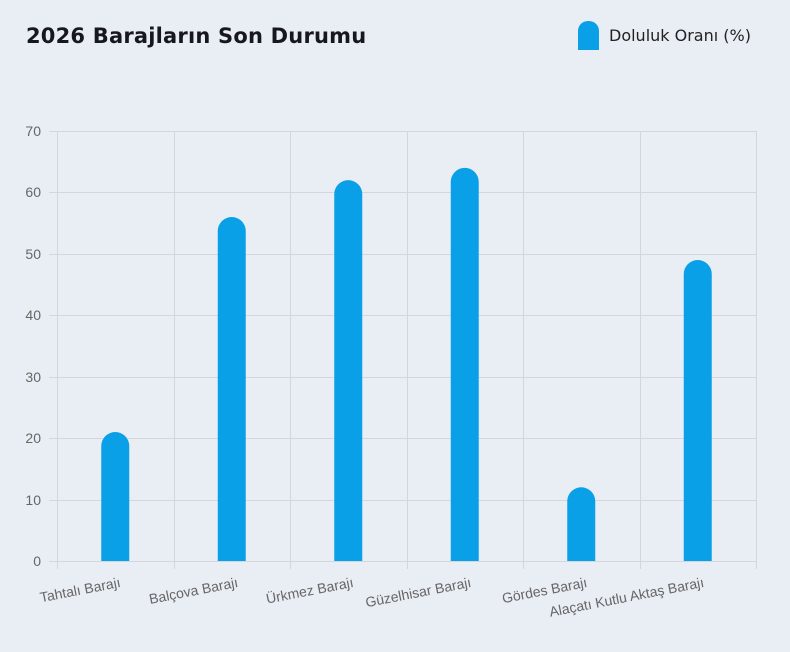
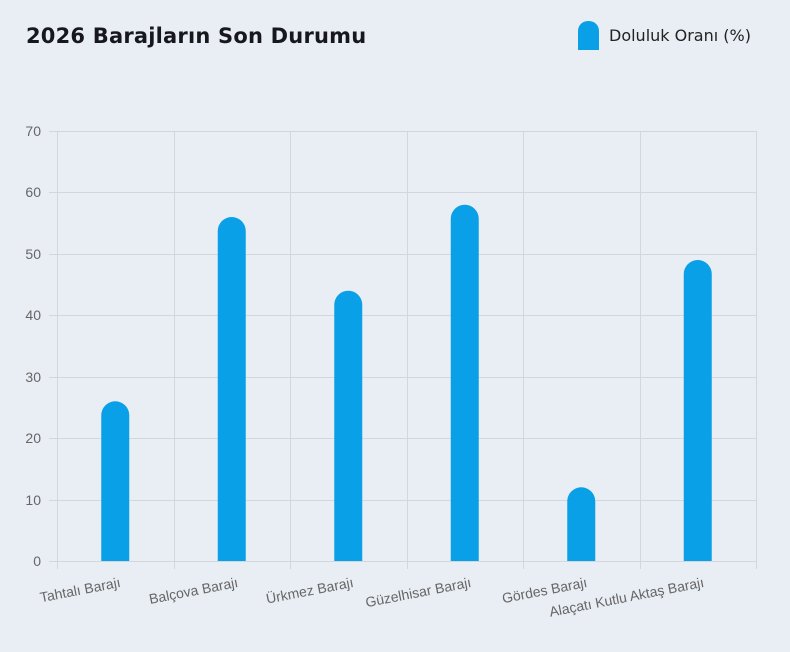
Tahtalı Barajı: 21 -> 26
Ürkmez Barajı: 62 -> 44
Güzelhisar Barajı: 64 -> 58
